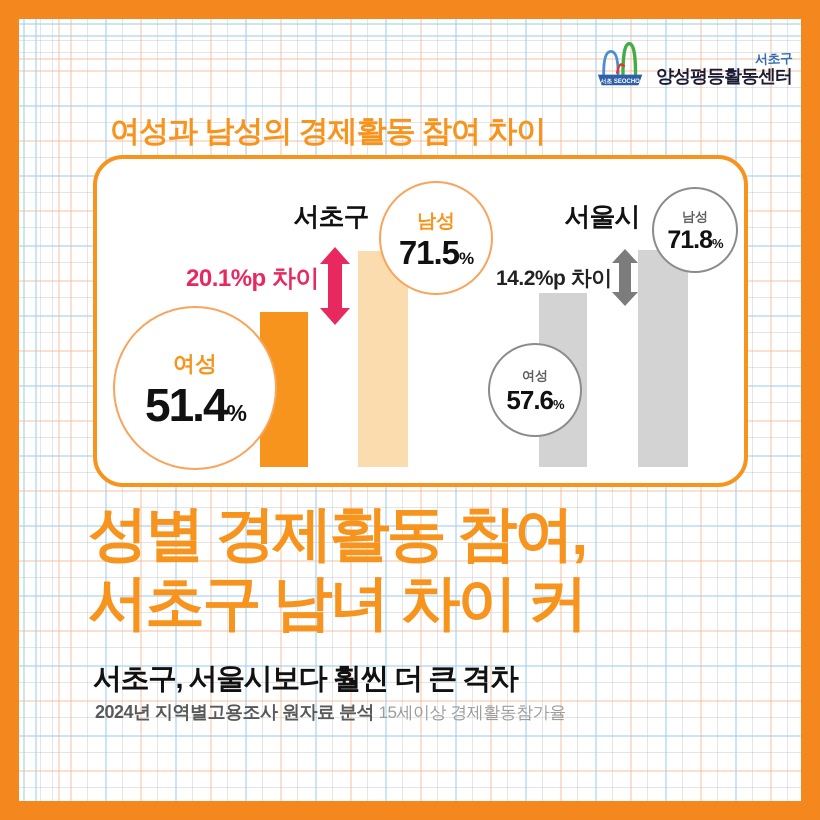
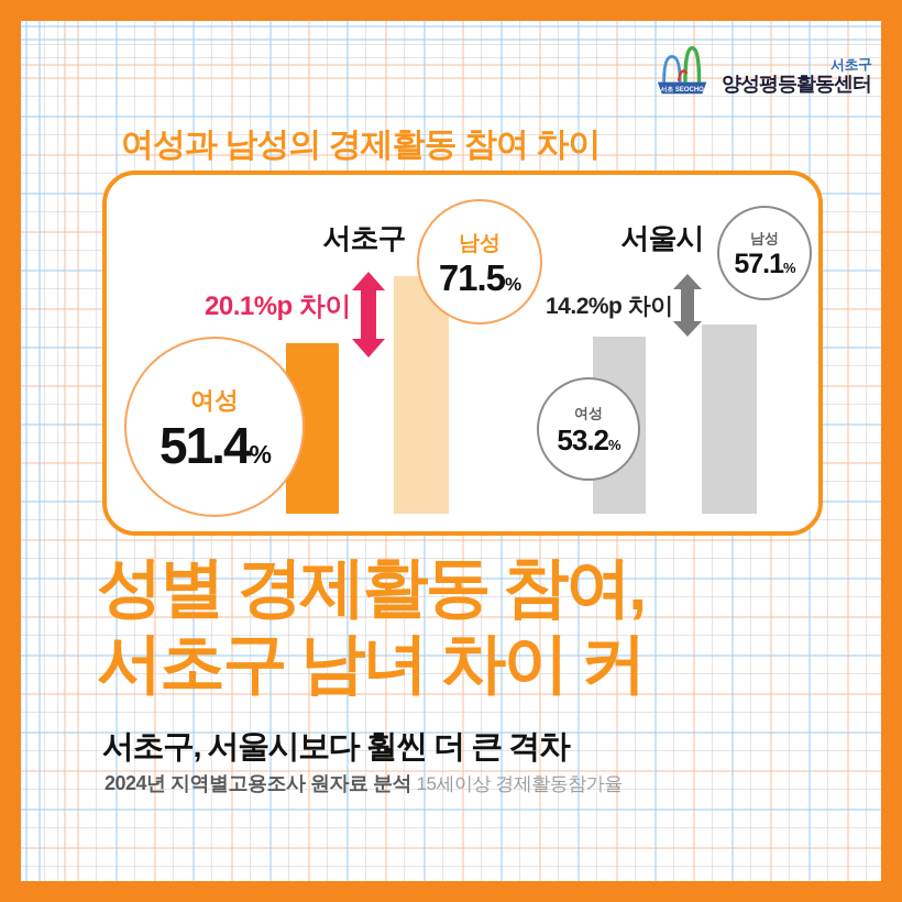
여성/서울시: 57.6 -> 53.2
남성/서울시: 71.8 -> 57.1
